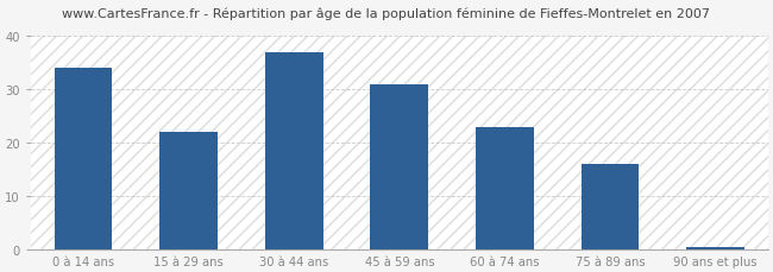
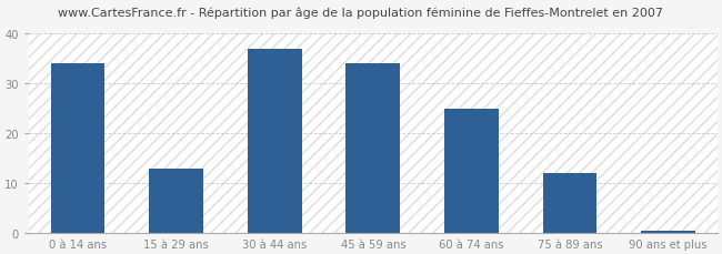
15 à 29 ans: 22.0 -> 13.0
45 à 59 ans: 31.0 -> 34.0
60 à 74 ans: 23.0 -> 25.0
75 à 89 ans: 16.0 -> 12.0
